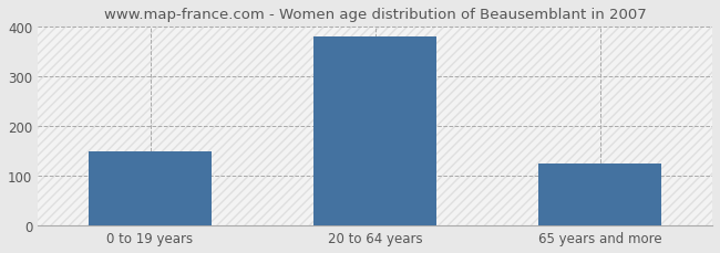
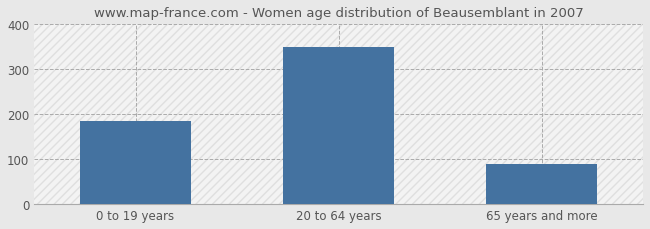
0 to 19 years: 150 -> 184
20 to 64 years: 380 -> 349
65 years and more: 125 -> 90
